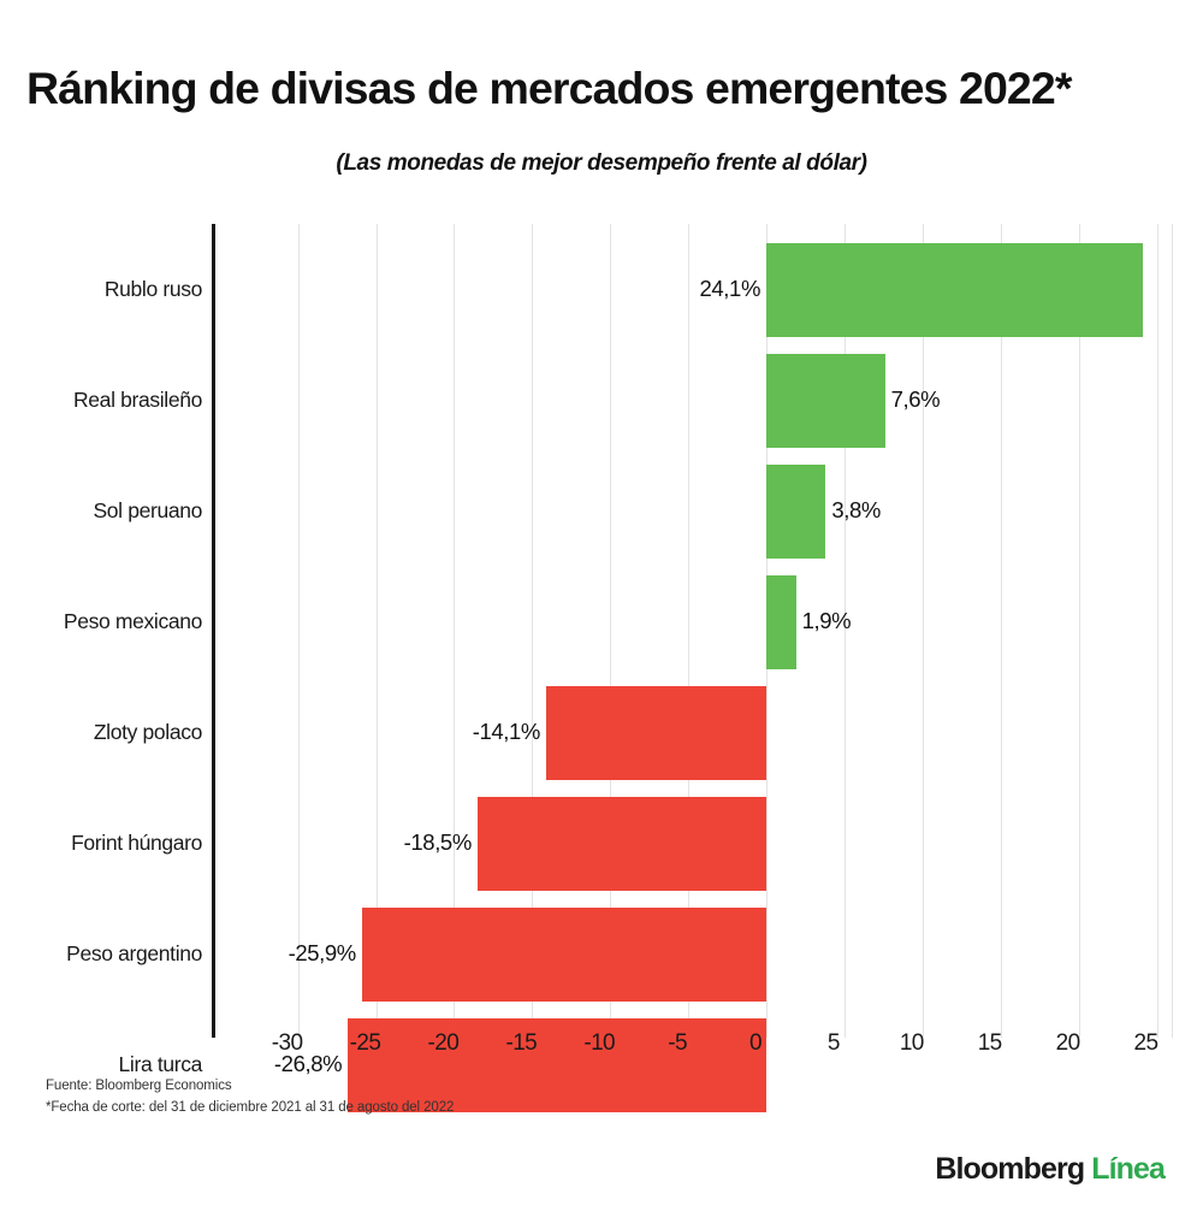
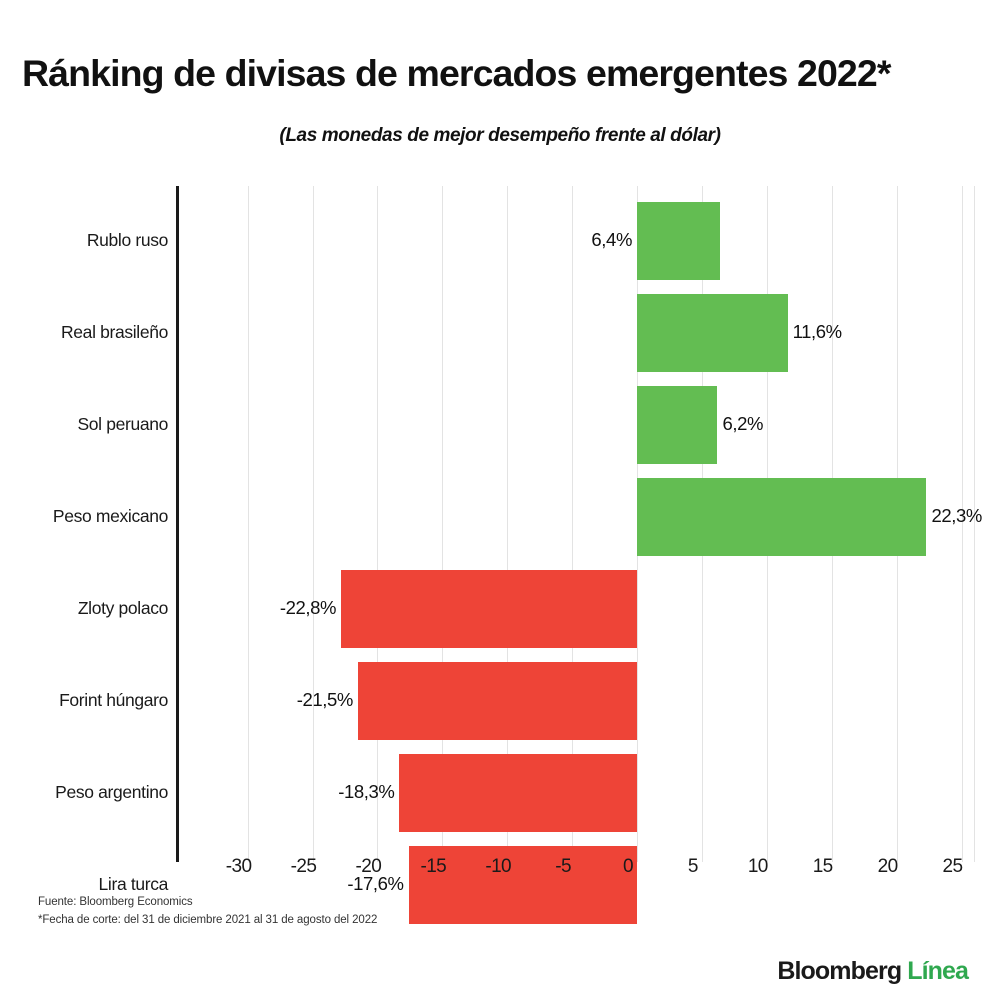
Rublo ruso: 24,1% -> 6,4%
Real brasileño: 7,6% -> 11,6%
Sol peruano: 3,8% -> 6,2%
Peso mexicano: 1,9% -> 22,3%
Zloty polaco: -14,1% -> -22,8%
Forint húngaro: -18,5% -> -21,5%
Peso argentino: -25,9% -> -18,3%
Lira turca: -26,8% -> -17,6%
